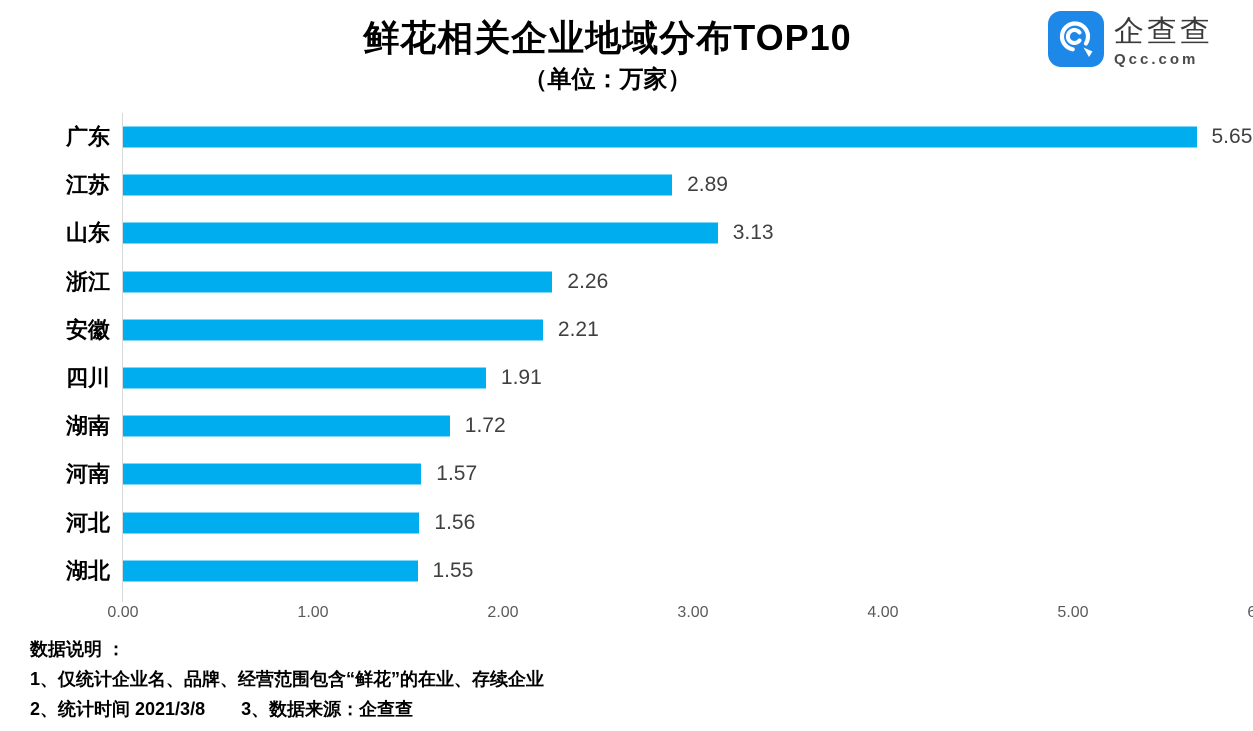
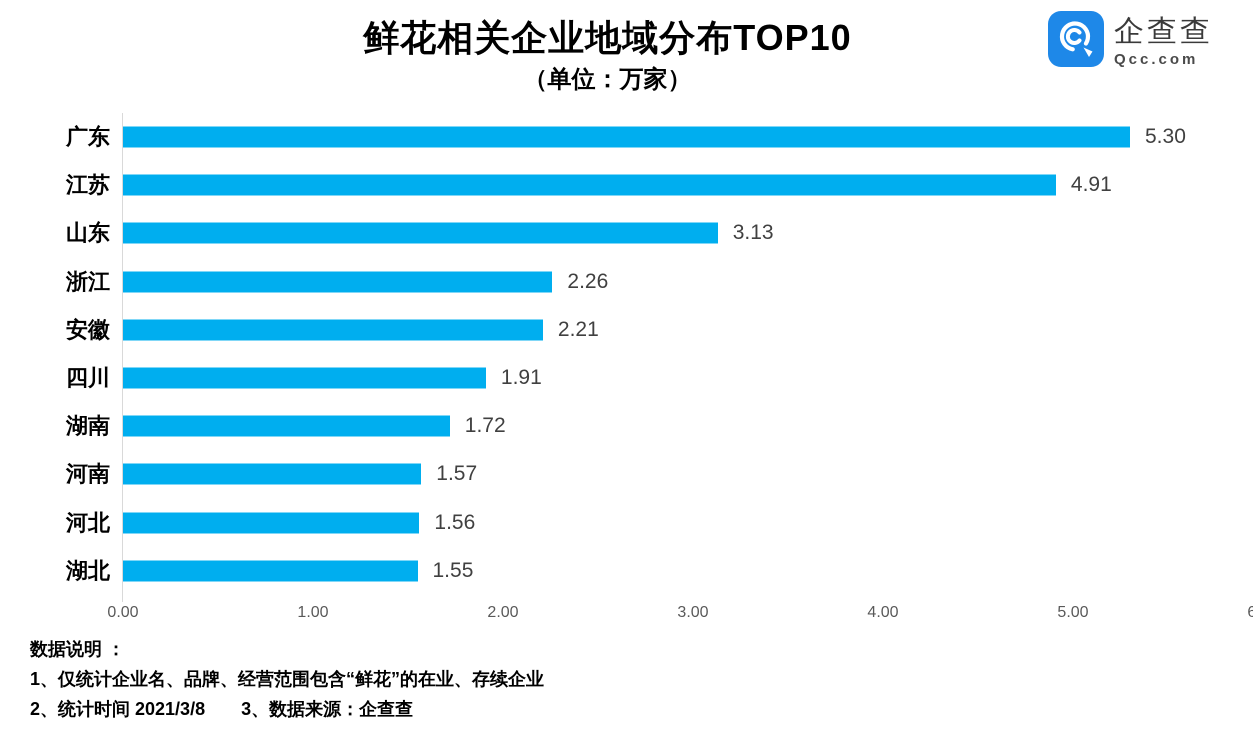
广东: 5.65 -> 5.30
江苏: 2.89 -> 4.91
